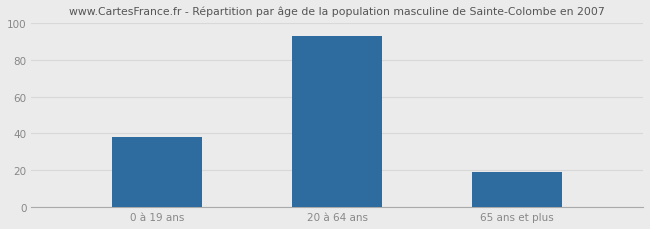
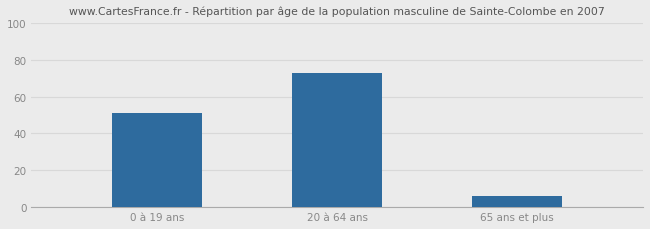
0 à 19 ans: 38 -> 51
20 à 64 ans: 93 -> 73
65 ans et plus: 19 -> 6
